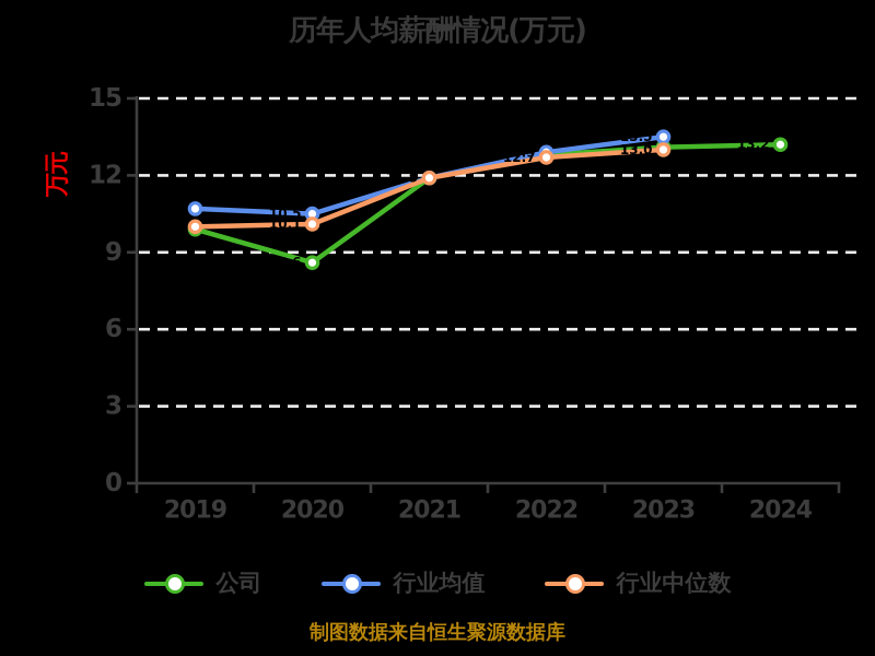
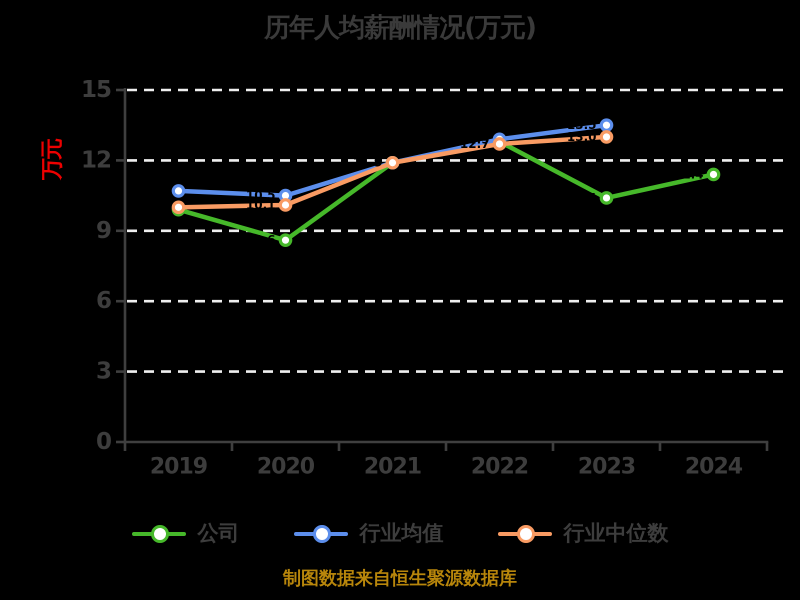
公司/2023: 13.1 -> 10.4
公司/2024: 13.2 -> 11.4
